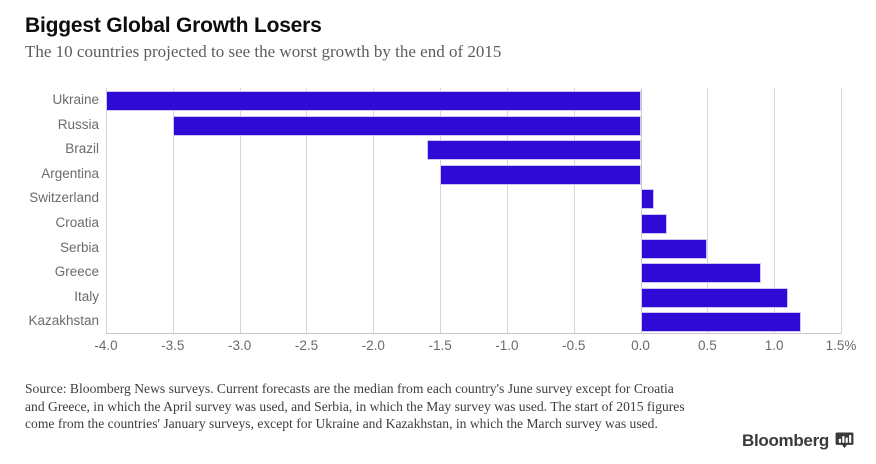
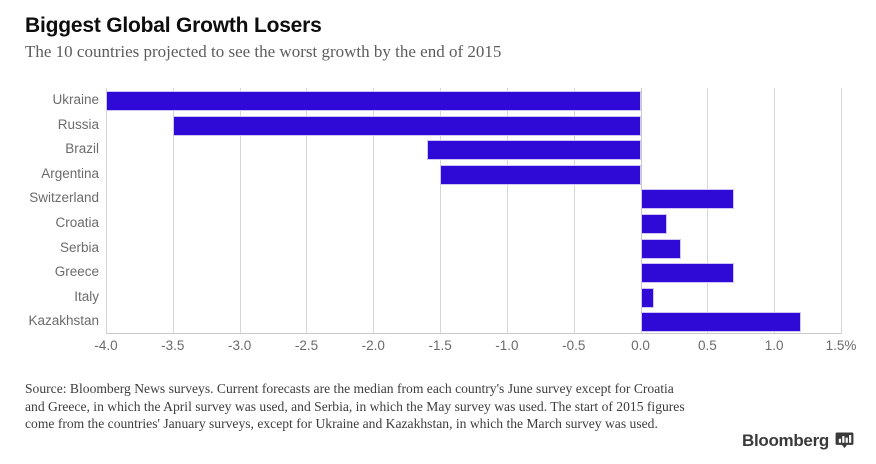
Switzerland: 0.1% -> 0.7%
Serbia: 0.5% -> 0.3%
Greece: 0.9% -> 0.7%
Italy: 1.1% -> 0.1%
